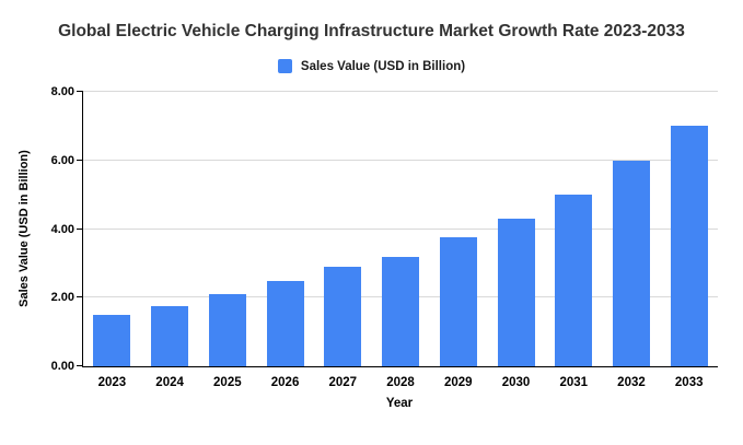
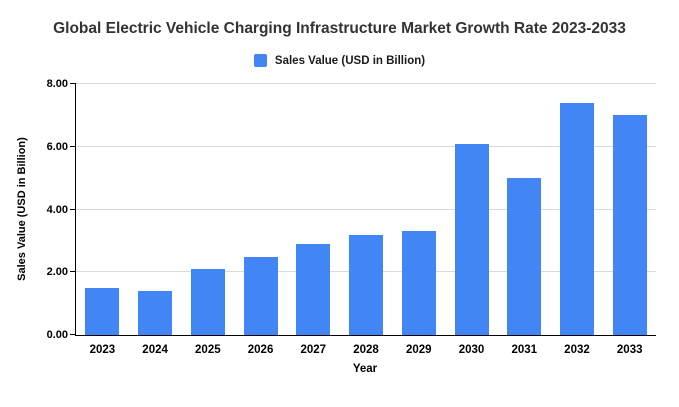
2024: 1.8 -> 1.4
2029: 3.8 -> 3.3
2030: 4.3 -> 6.1
2032: 6.0 -> 7.4
